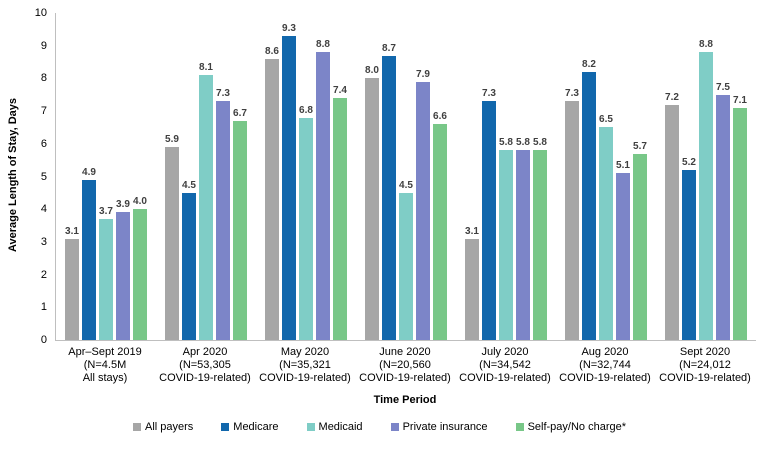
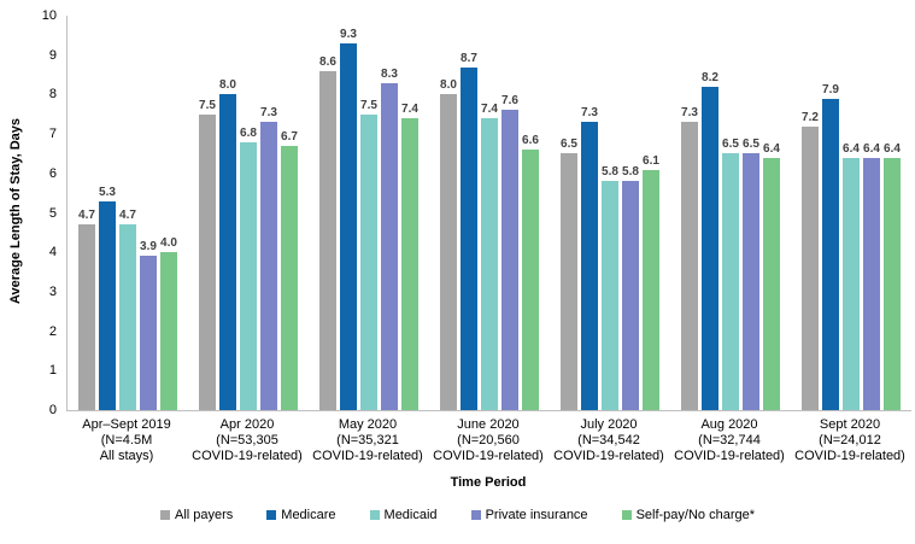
All payers/Apr–Sept 2019 (N=4.5M All stays): 3.1 -> 4.7
Medicare/Apr–Sept 2019 (N=4.5M All stays): 4.9 -> 5.3
Medicaid/Apr–Sept 2019 (N=4.5M All stays): 3.7 -> 4.7
All payers/Apr 2020 (N=53,305 COVID-19-related): 5.9 -> 7.5
Medicare/Apr 2020 (N=53,305 COVID-19-related): 4.5 -> 8.0
Medicaid/Apr 2020 (N=53,305 COVID-19-related): 8.1 -> 6.8
Medicaid/May 2020 (N=35,321 COVID-19-related): 6.8 -> 7.5
Private insurance/May 2020 (N=35,321 COVID-19-related): 8.8 -> 8.3
Medicaid/June 2020 (N=20,560 COVID-19-related): 4.5 -> 7.4
Private insurance/June 2020 (N=20,560 COVID-19-related): 7.9 -> 7.6
All payers/July 2020 (N=34,542 COVID-19-related): 3.1 -> 6.5
Self-pay/No charge*/July 2020 (N=34,542 COVID-19-related): 5.8 -> 6.1
Private insurance/Aug 2020 (N=32,744 COVID-19-related): 5.1 -> 6.5
Self-pay/No charge*/Aug 2020 (N=32,744 COVID-19-related): 5.7 -> 6.4
Medicare/Sept 2020 (N=24,012 COVID-19-related): 5.2 -> 7.9
Medicaid/Sept 2020 (N=24,012 COVID-19-related): 8.8 -> 6.4
Private insurance/Sept 2020 (N=24,012 COVID-19-related): 7.5 -> 6.4
Self-pay/No charge*/Sept 2020 (N=24,012 COVID-19-related): 7.1 -> 6.4
